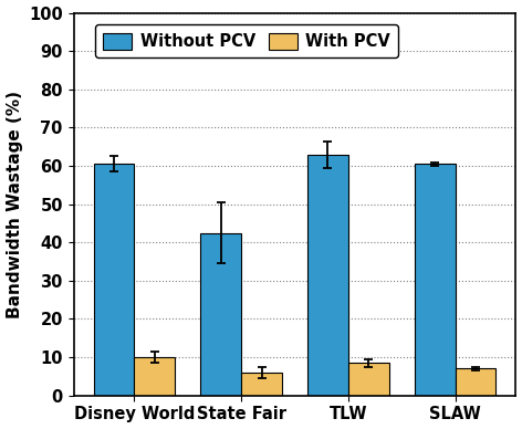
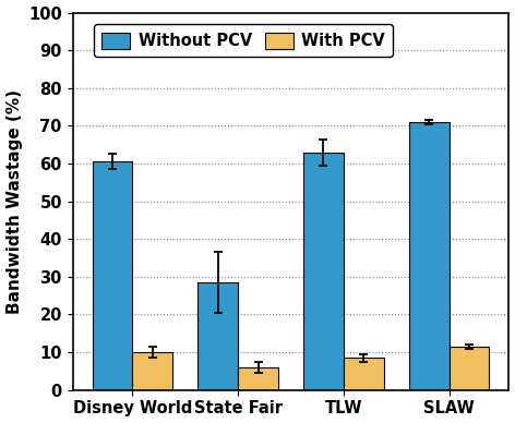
Without PCV/State Fair: 42.5 -> 28.5
Without PCV/SLAW: 60.5 -> 71.0
With PCV/SLAW: 7.0 -> 11.5
